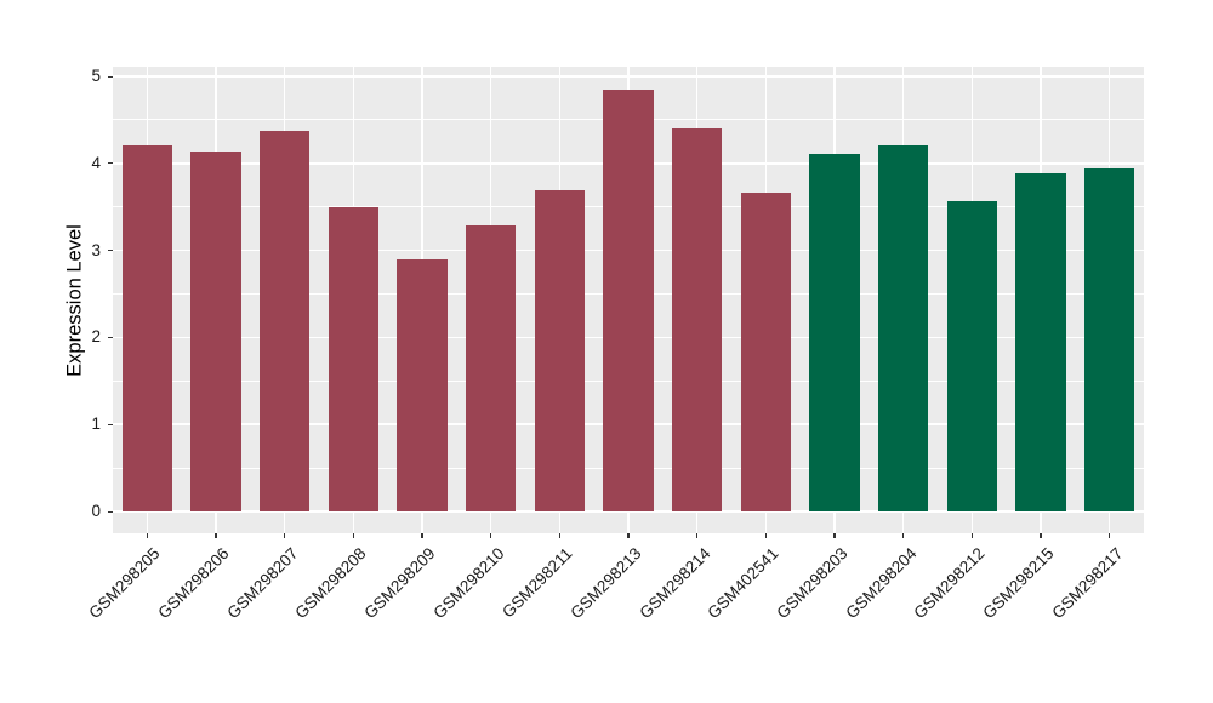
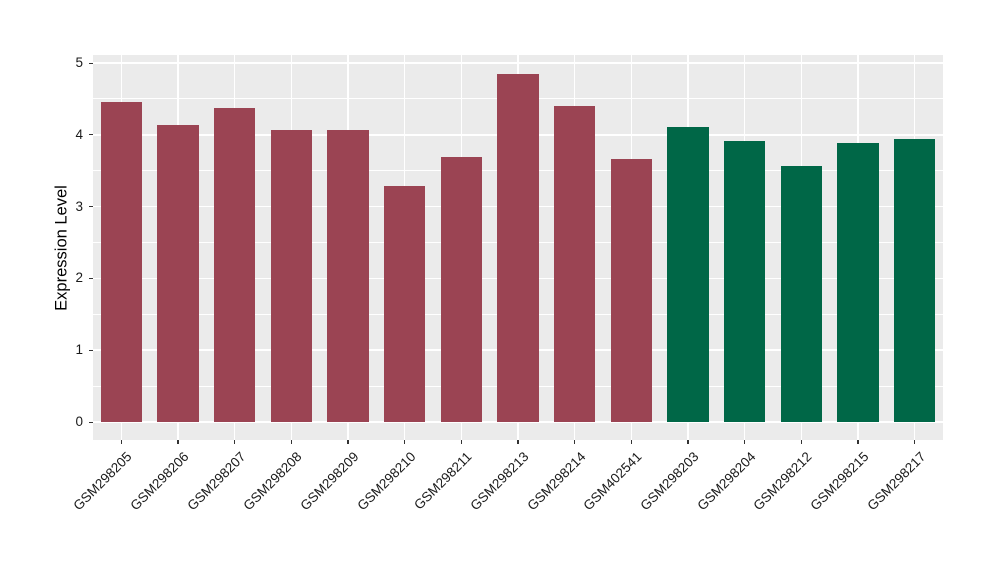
GSM298205: 4.2 -> 4.5
GSM298208: 3.5 -> 4.1
GSM298209: 2.9 -> 4.1
GSM298204: 4.2 -> 3.9
